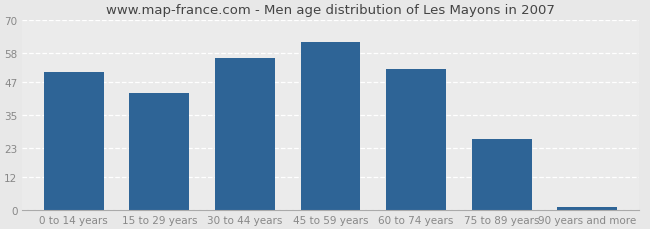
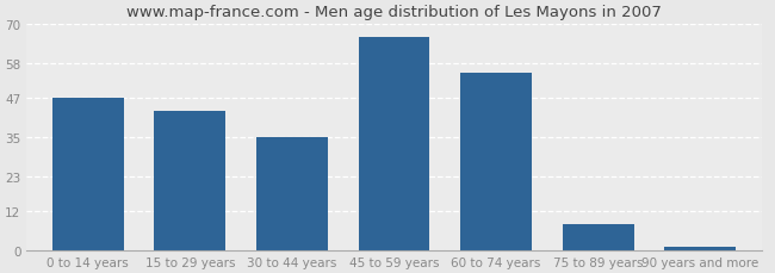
0 to 14 years: 51 -> 47
30 to 44 years: 56 -> 35
45 to 59 years: 62 -> 66
60 to 74 years: 52 -> 55
75 to 89 years: 26 -> 8
